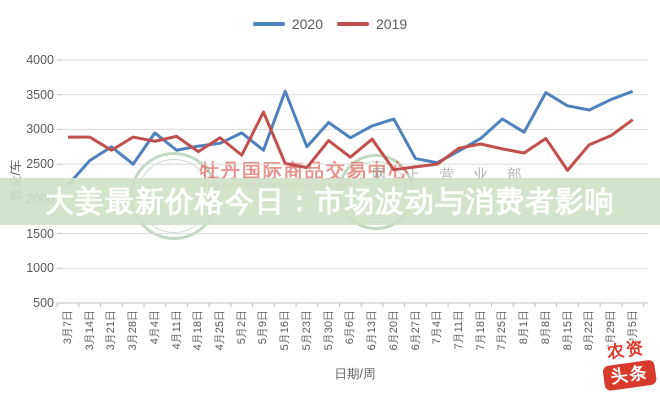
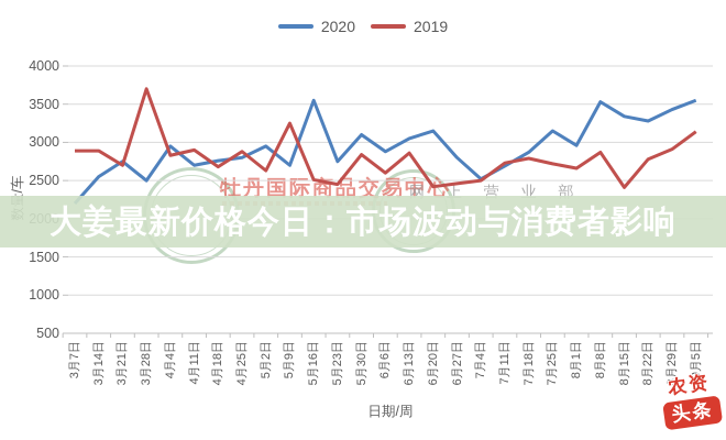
2019/3月28日: 2900 -> 3700
2020/6月27日: 2600 -> 2800
